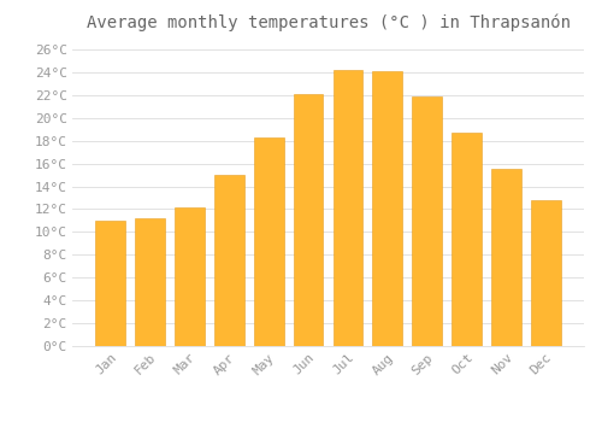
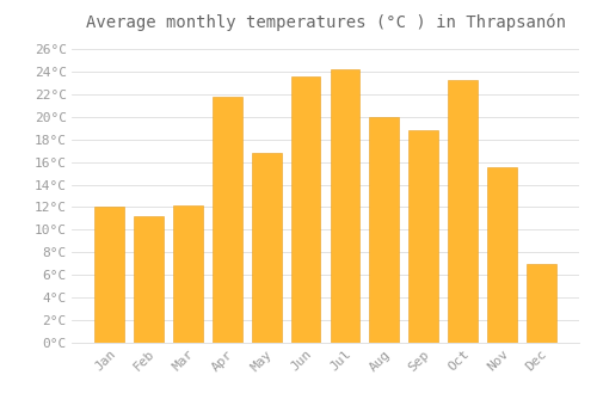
Jan: 11.0°C -> 12.0°C
Apr: 15.0°C -> 21.8°C
May: 18.3°C -> 16.8°C
Jun: 22.1°C -> 23.6°C
Aug: 24.1°C -> 20.0°C
Sep: 21.9°C -> 18.8°C
Oct: 18.7°C -> 23.2°C
Dec: 12.8°C -> 7.0°C
